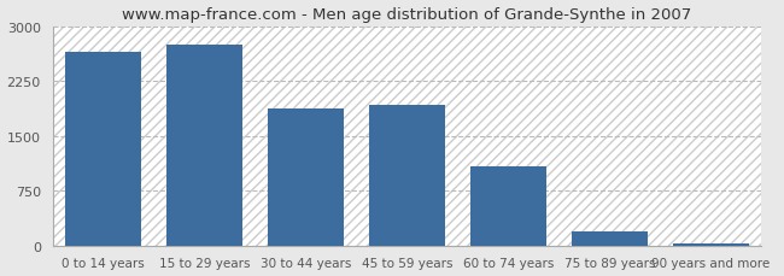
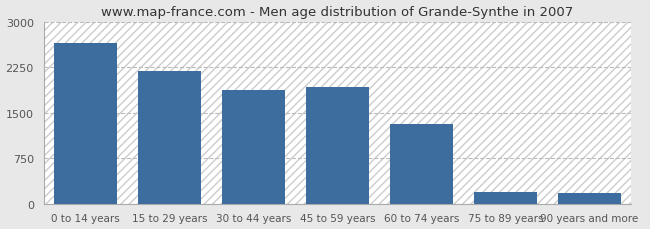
15 to 29 years: 2750 -> 2180
60 to 74 years: 1080 -> 1320
90 years and more: 30 -> 180
